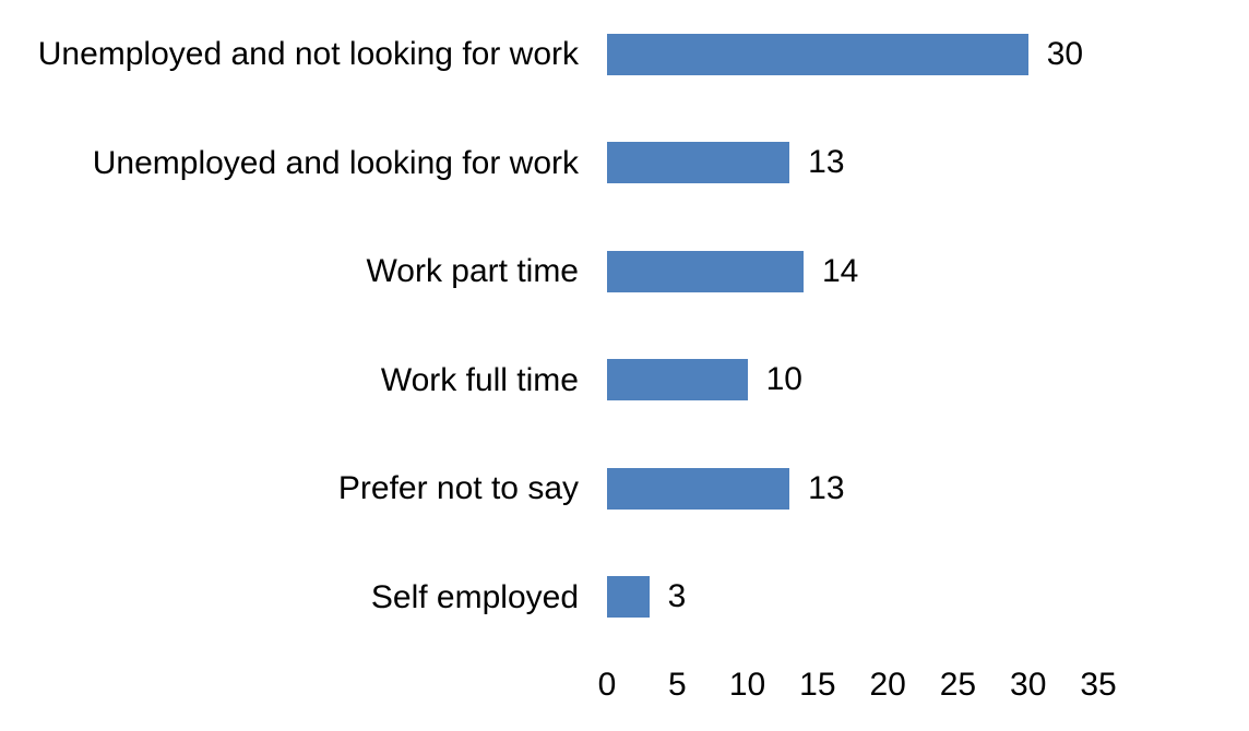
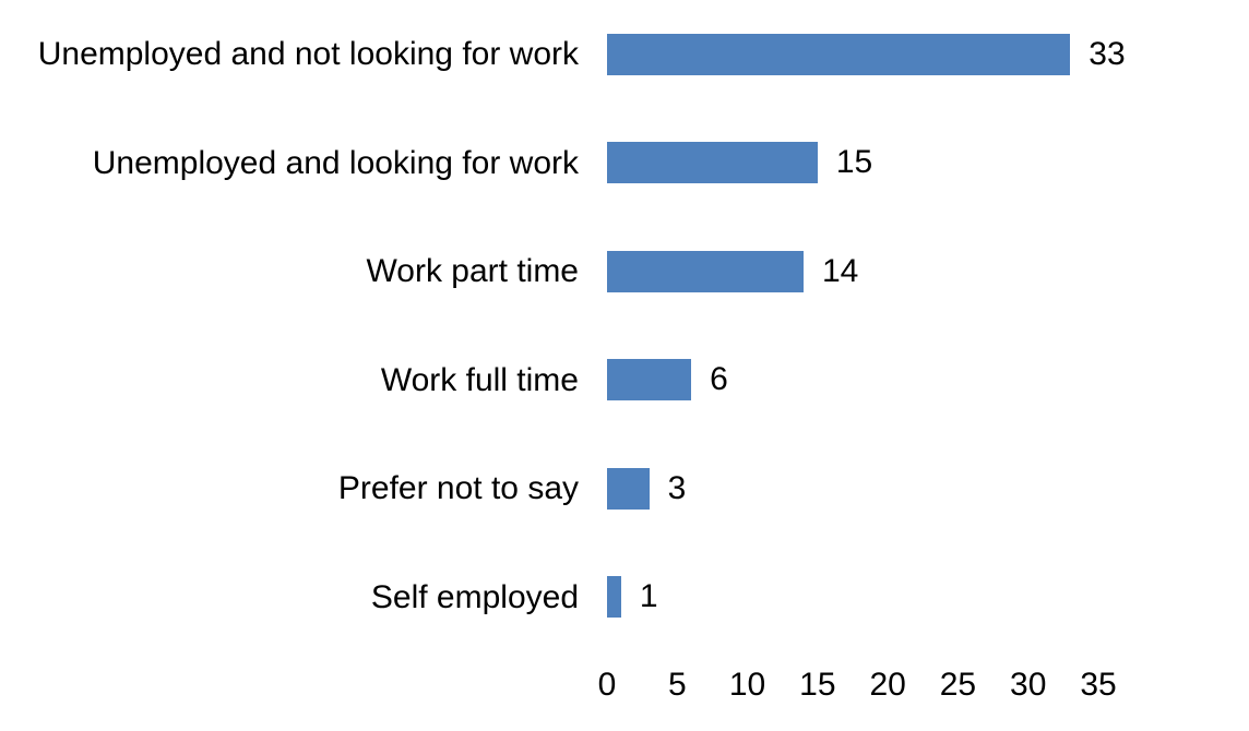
Unemployed and not looking for work: 30 -> 33
Unemployed and looking for work: 13 -> 15
Work full time: 10 -> 6
Prefer not to say: 13 -> 3
Self employed: 3 -> 1
